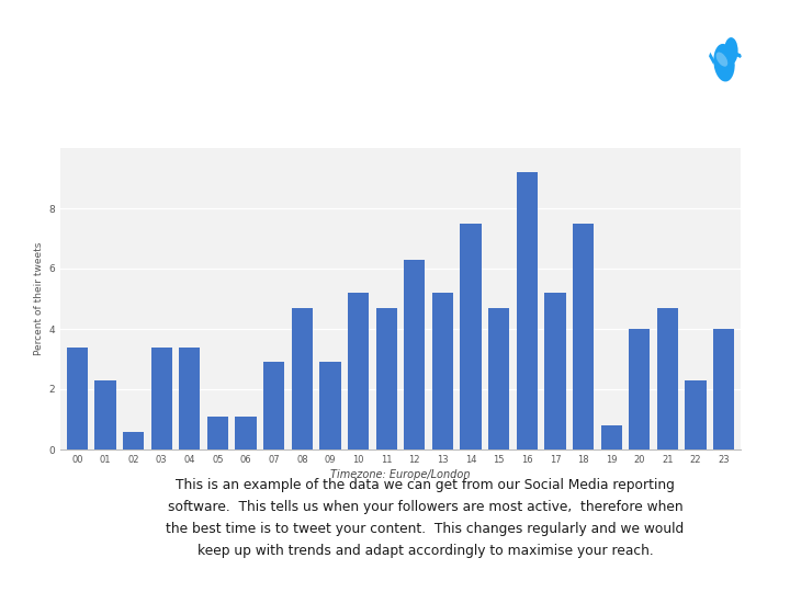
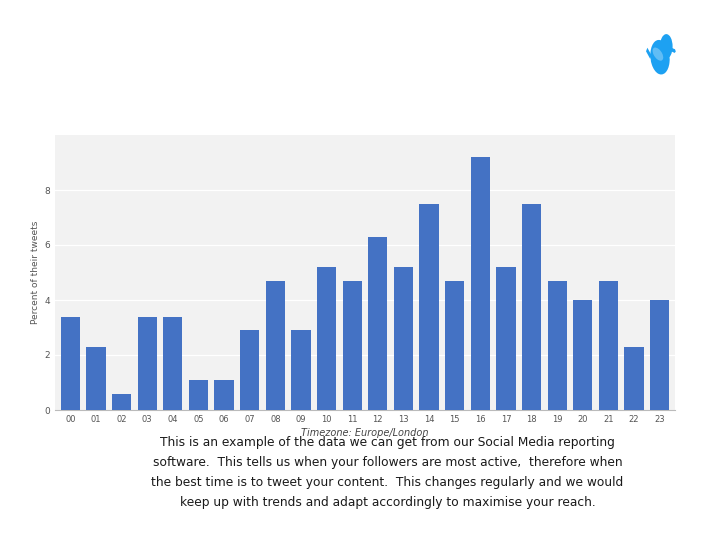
19: 0.8 -> 4.7
